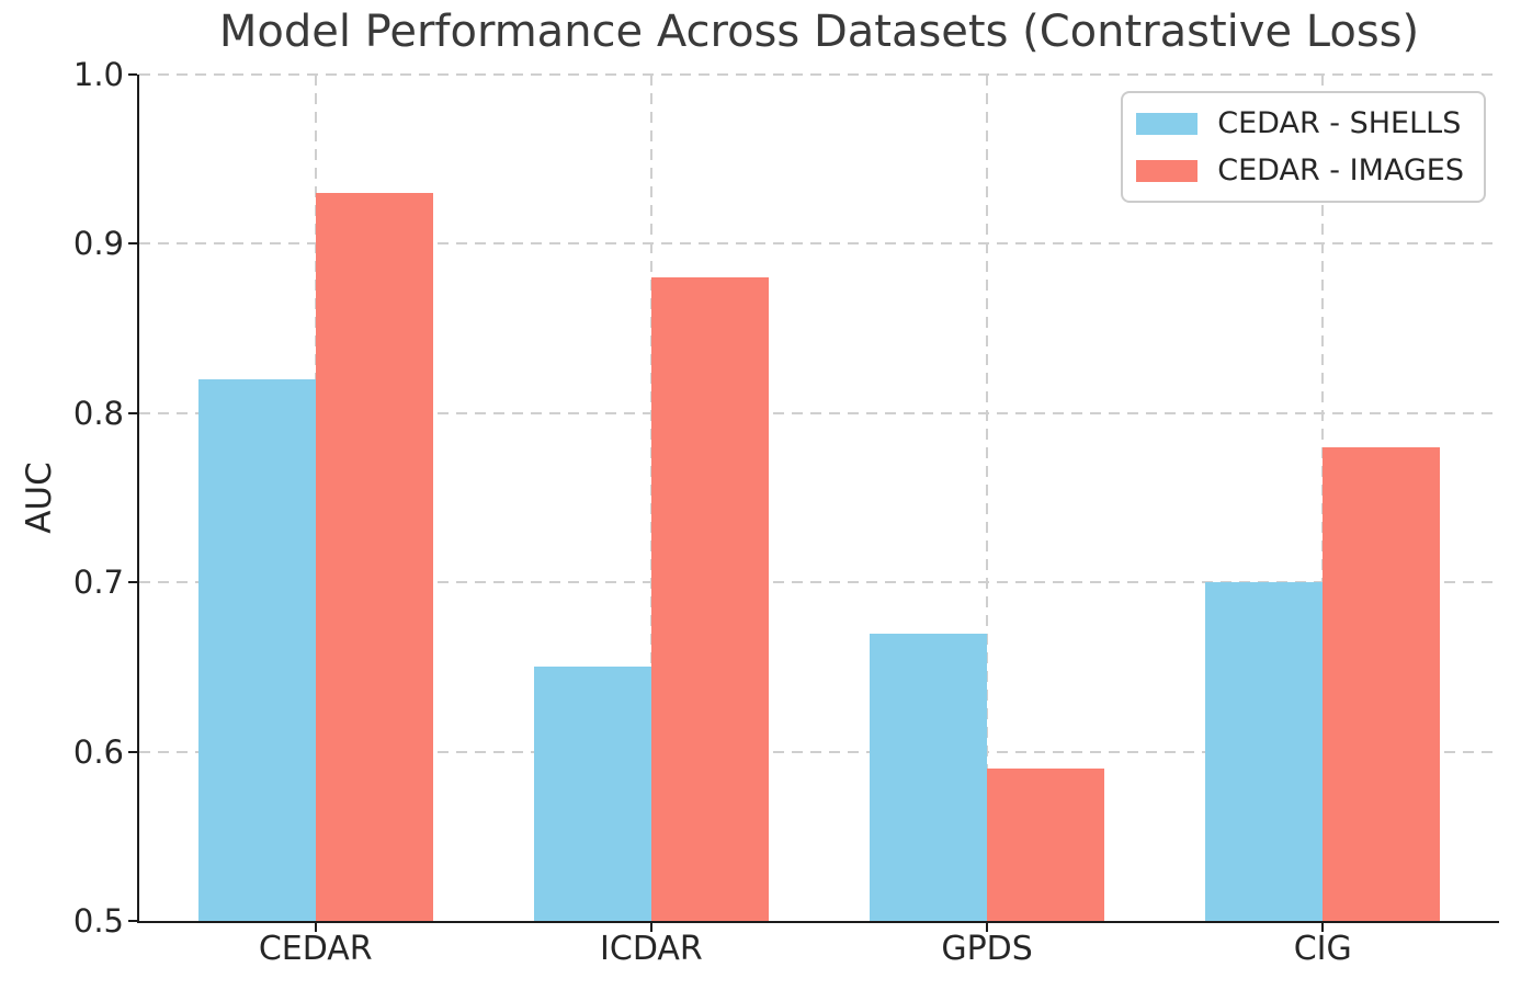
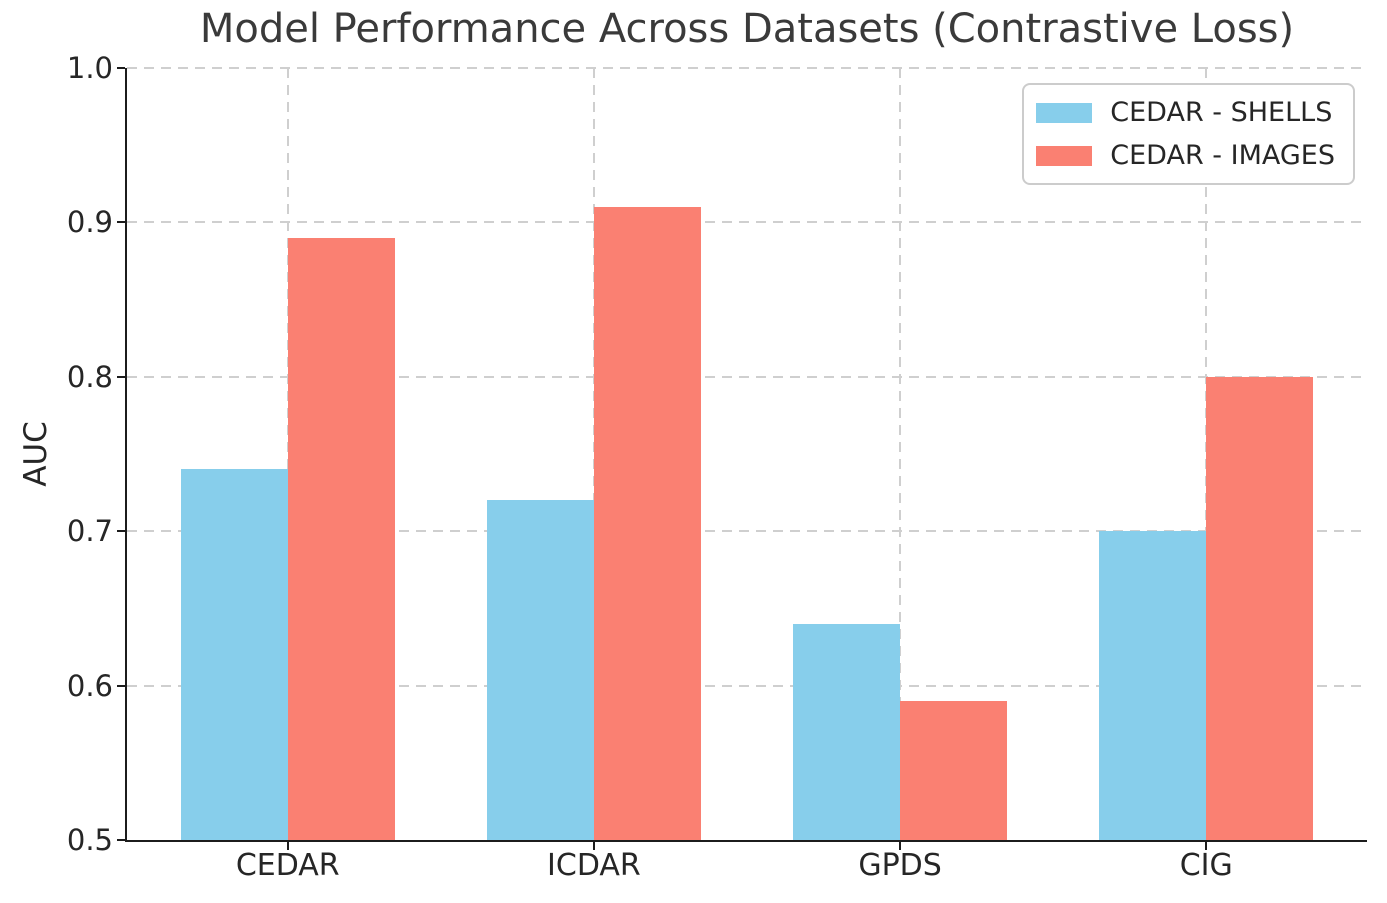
CEDAR - SHELLS/CEDAR: 0.82 -> 0.74
CEDAR - IMAGES/CEDAR: 0.93 -> 0.89
CEDAR - SHELLS/ICDAR: 0.65 -> 0.72
CEDAR - IMAGES/ICDAR: 0.88 -> 0.91
CEDAR - SHELLS/GPDS: 0.67 -> 0.64
CEDAR - IMAGES/CIG: 0.78 -> 0.80
